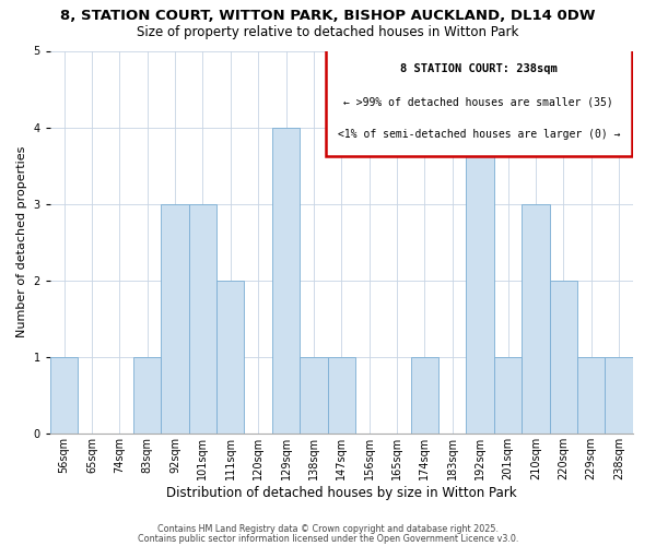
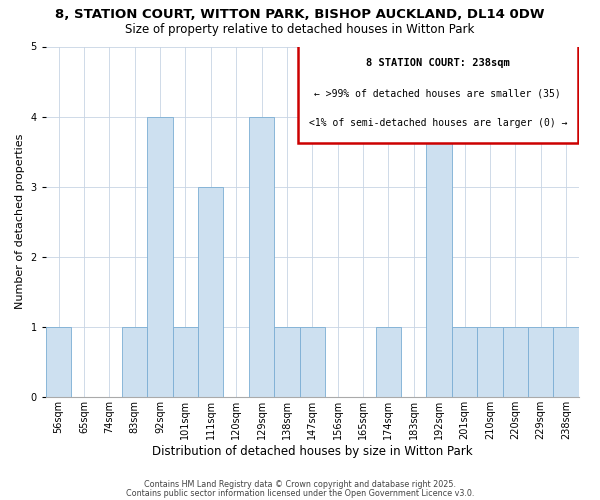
92sqm: 3 -> 4
101sqm: 3 -> 1
111sqm: 2 -> 3
210sqm: 3 -> 1
220sqm: 2 -> 1
